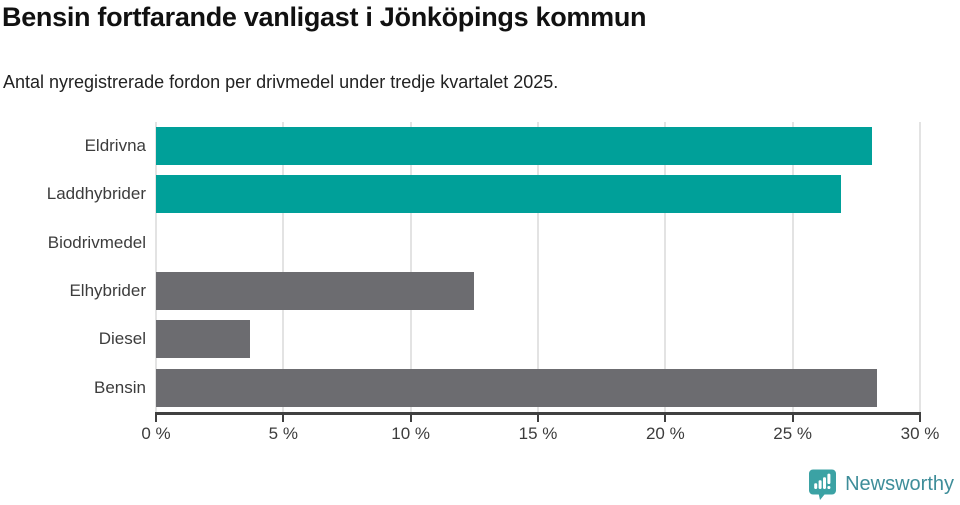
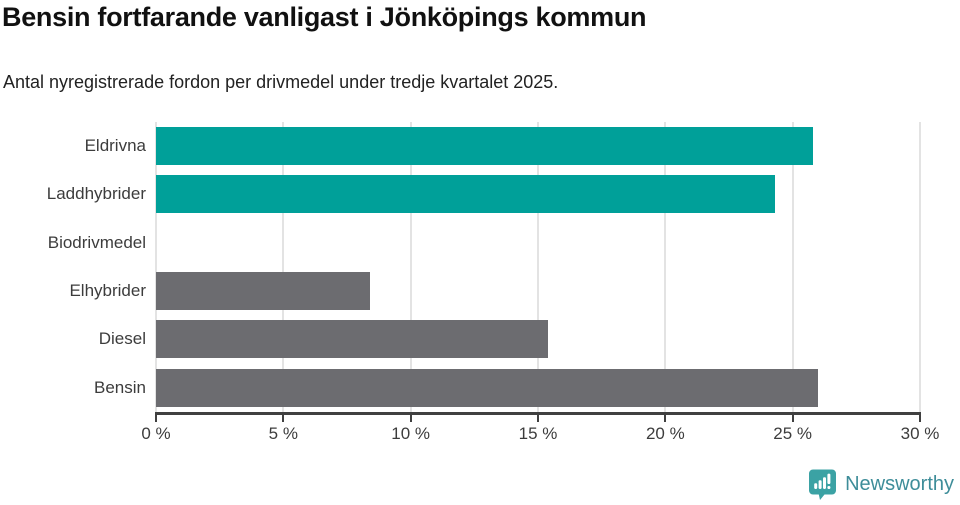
Eldrivna: 28.1% -> 25.8%
Laddhybrider: 26.9% -> 24.3%
Elhybrider: 12.5% -> 8.4%
Diesel: 3.7% -> 15.4%
Bensin: 28.3% -> 26.0%
